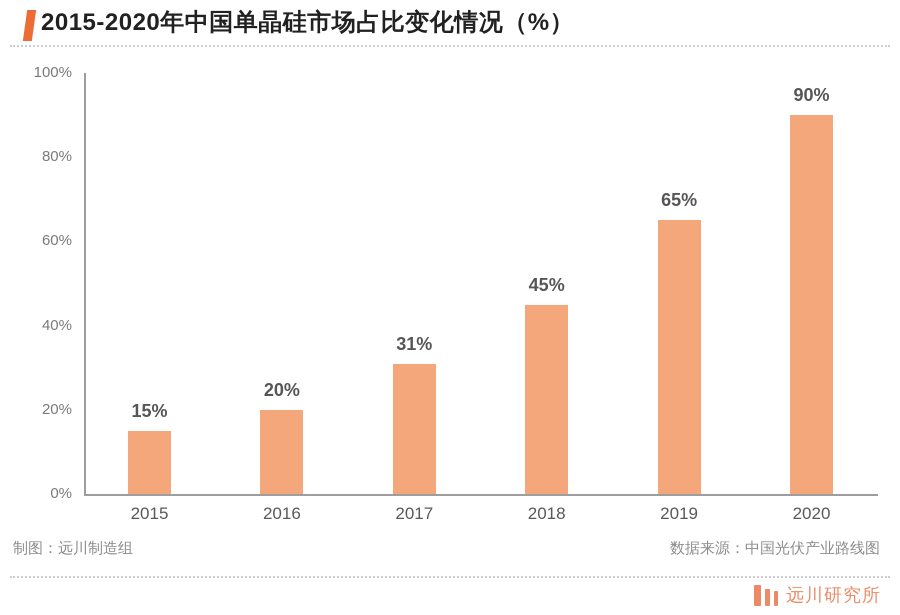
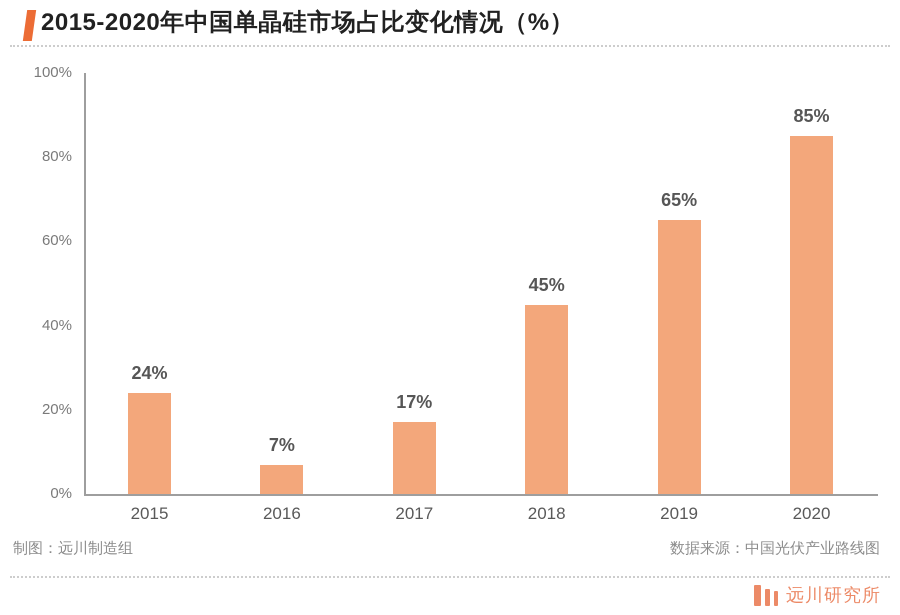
2015: 15% -> 24%
2016: 20% -> 7%
2017: 31% -> 17%
2020: 90% -> 85%
